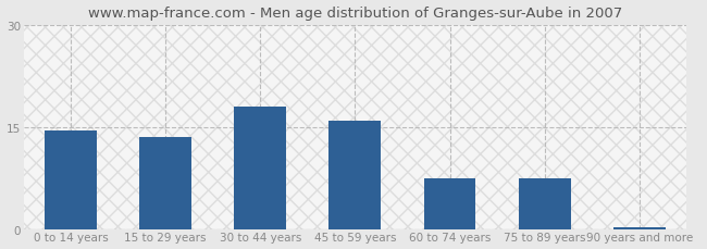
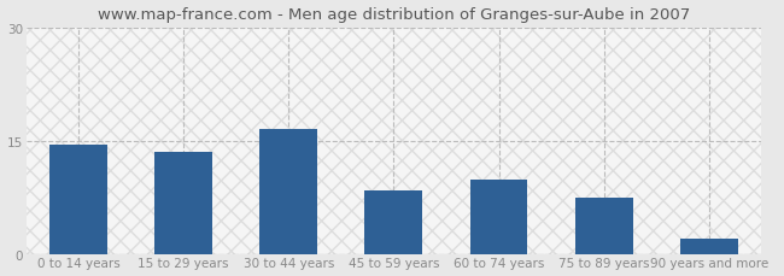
30 to 44 years: 18.0 -> 16.6
45 to 59 years: 16.0 -> 8.4
60 to 74 years: 7.5 -> 9.8
90 years and more: 0.3 -> 2.0
